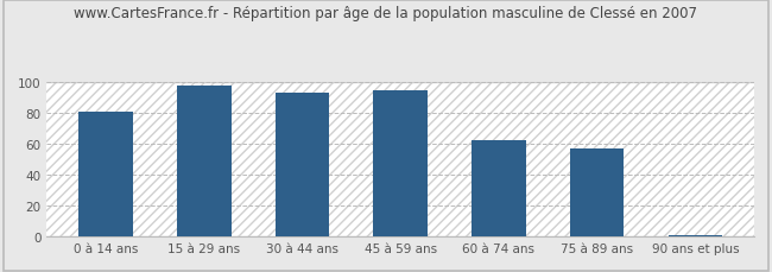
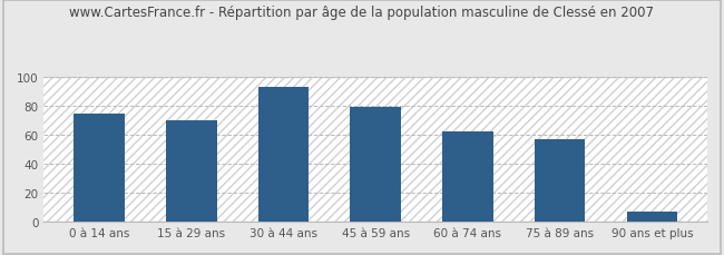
0 à 14 ans: 81 -> 75
15 à 29 ans: 98 -> 70
45 à 59 ans: 95 -> 79
90 ans et plus: 1 -> 7
